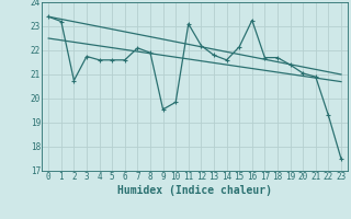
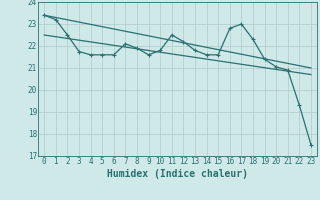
2: 20.75 -> 22.50
9: 19.55 -> 21.60
10: 19.85 -> 21.80
11: 23.10 -> 22.50
15: 22.15 -> 21.60
16: 23.25 -> 22.80
17: 21.70 -> 23.00
18: 21.70 -> 22.30
